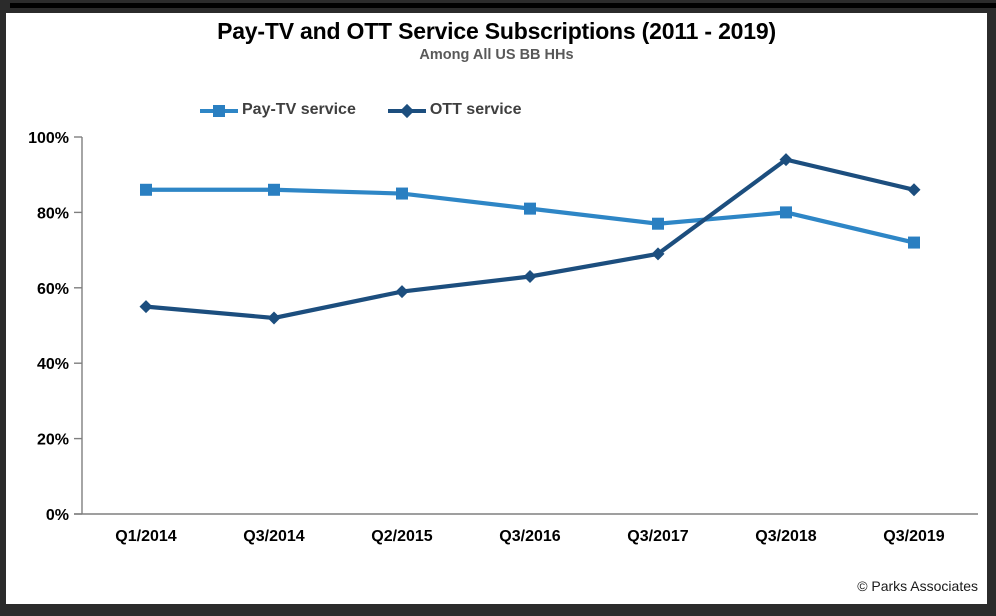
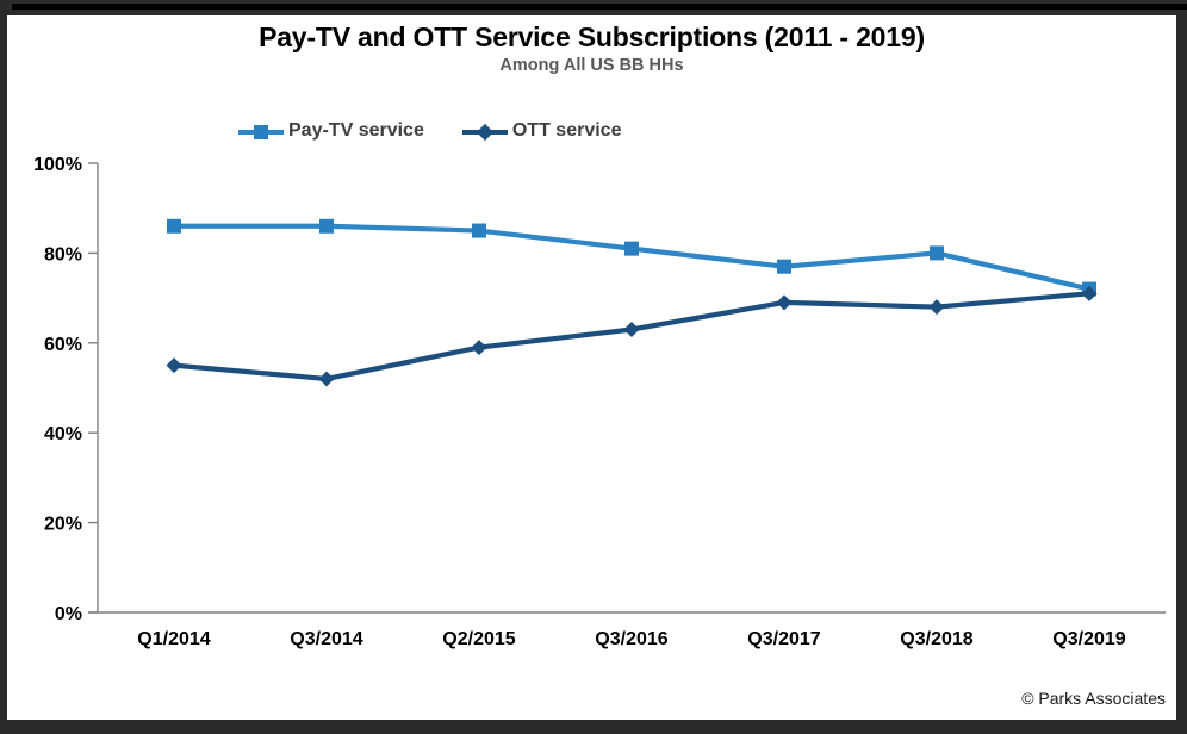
OTT service/Q3/2018: 94% -> 68%
OTT service/Q3/2019: 86% -> 71%
